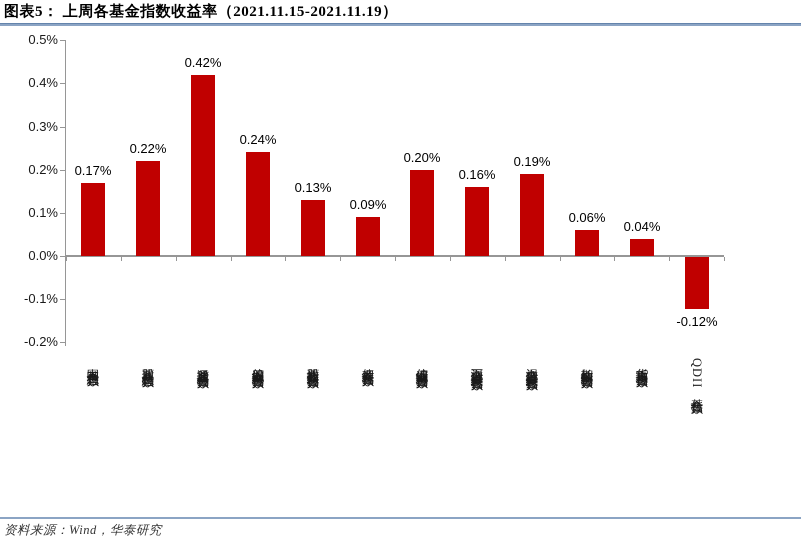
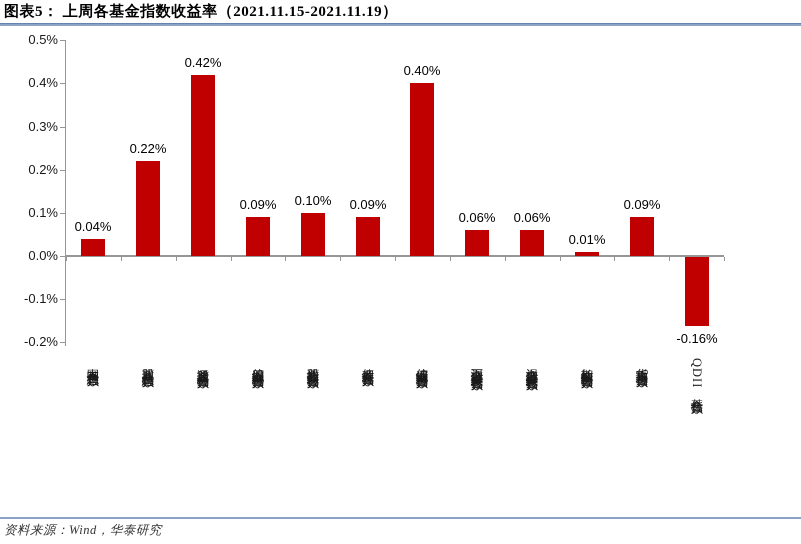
中国基金总指数: 0.17% -> 0.04%
偏股混合型基金指数: 0.24% -> 0.09%
股票指数型基金指数: 0.13% -> 0.10%
偏债混合型基金指数: 0.20% -> 0.40%
混合债券型一级基金指数: 0.16% -> 0.06%
混合债券型二级基金指数: 0.19% -> 0.06%
长期纯债型基金指数: 0.06% -> 0.01%
货币市场基金指数: 0.04% -> 0.09%
QDII基金指数: -0.12% -> -0.16%
